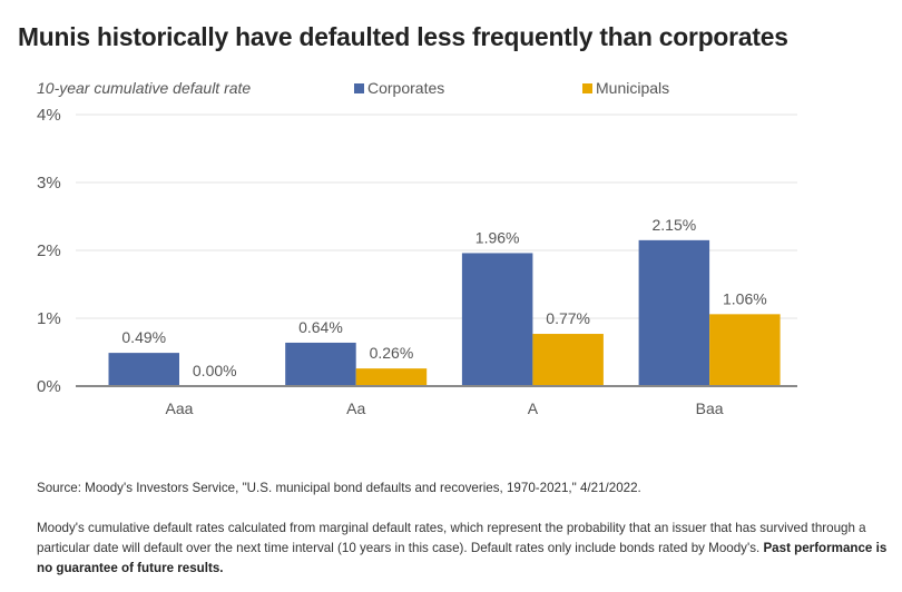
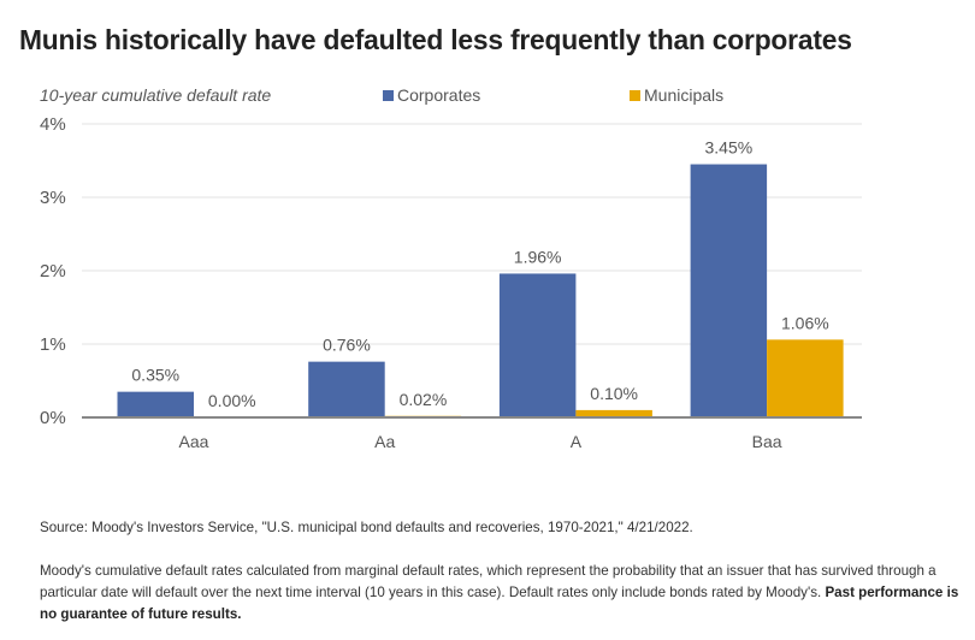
Corporates/Aaa: 0.49% -> 0.35%
Corporates/Aa: 0.64% -> 0.76%
Municipals/Aa: 0.26% -> 0.02%
Municipals/A: 0.77% -> 0.10%
Corporates/Baa: 2.15% -> 3.45%
